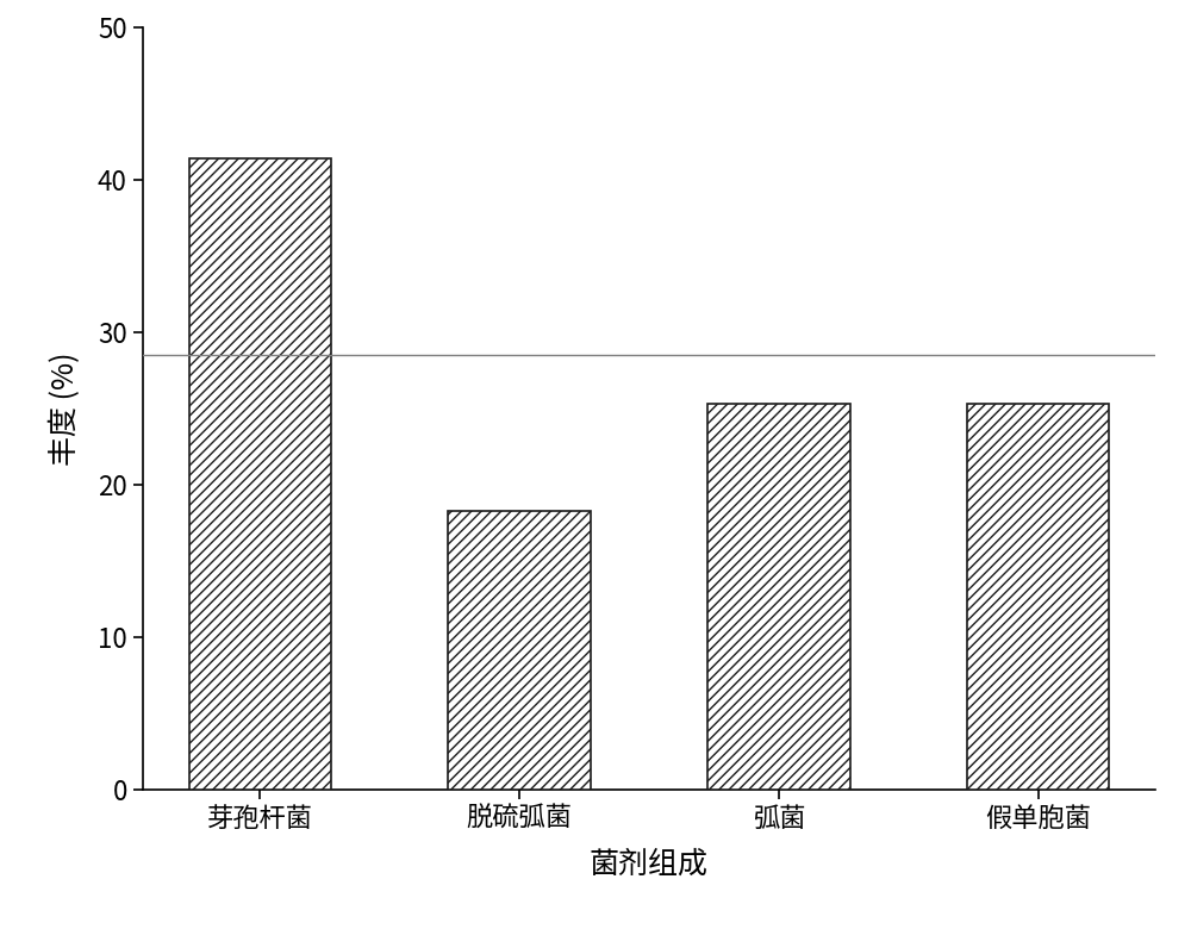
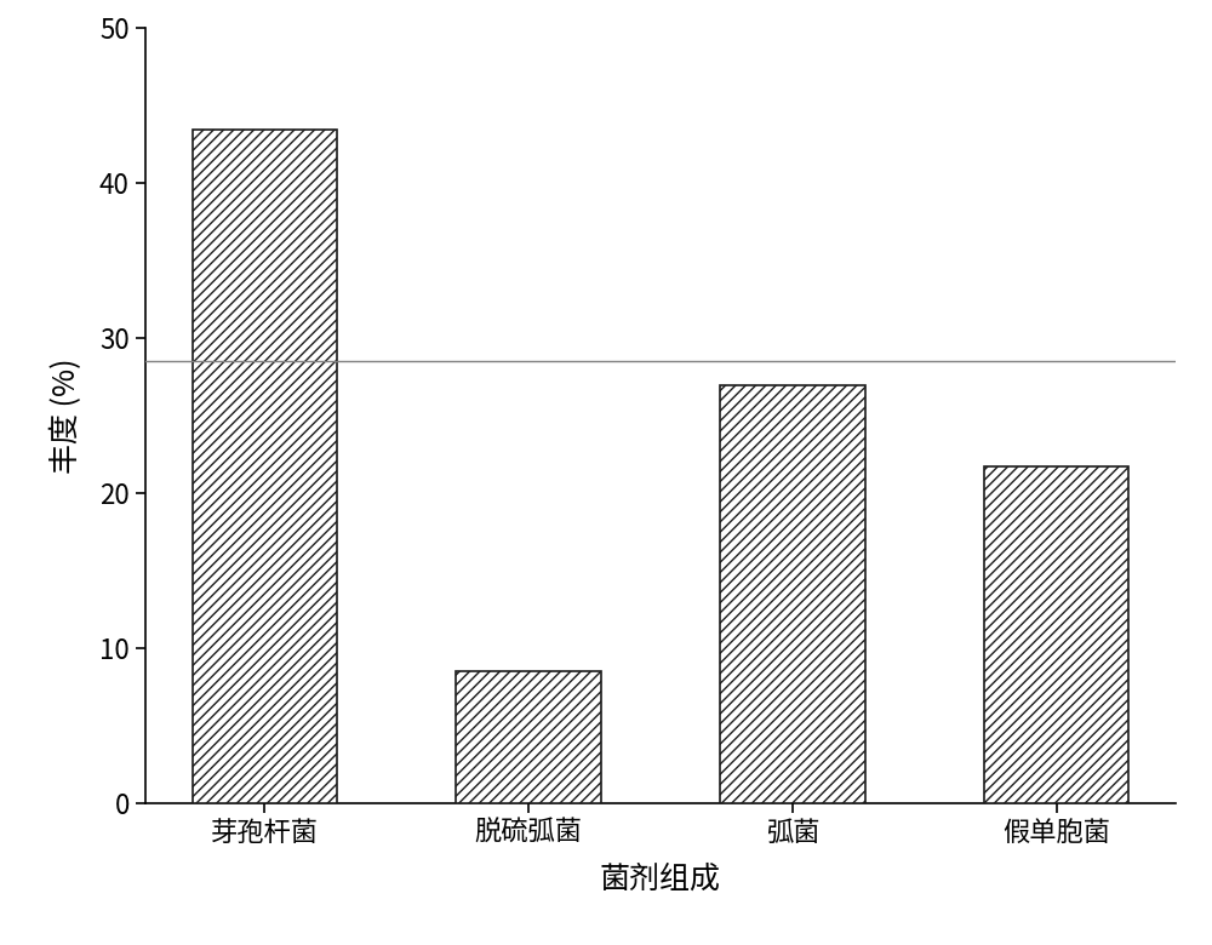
芽孢杆菌: 41.4 -> 43.5
脱硫弧菌: 18.3 -> 8.5
弧菌: 25.3 -> 27.0
假单胞菌: 25.3 -> 21.7
